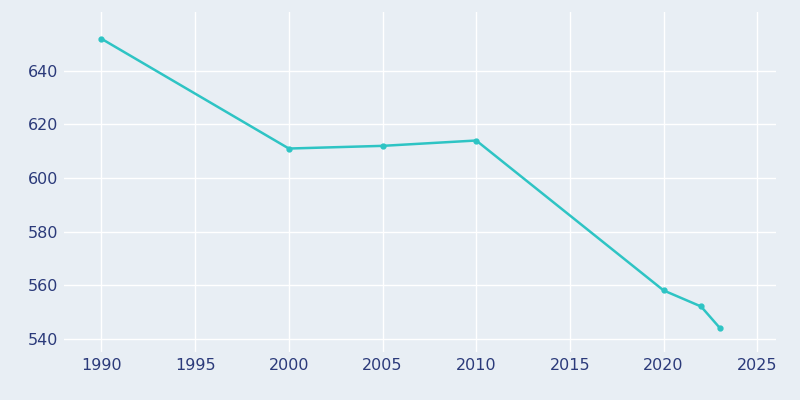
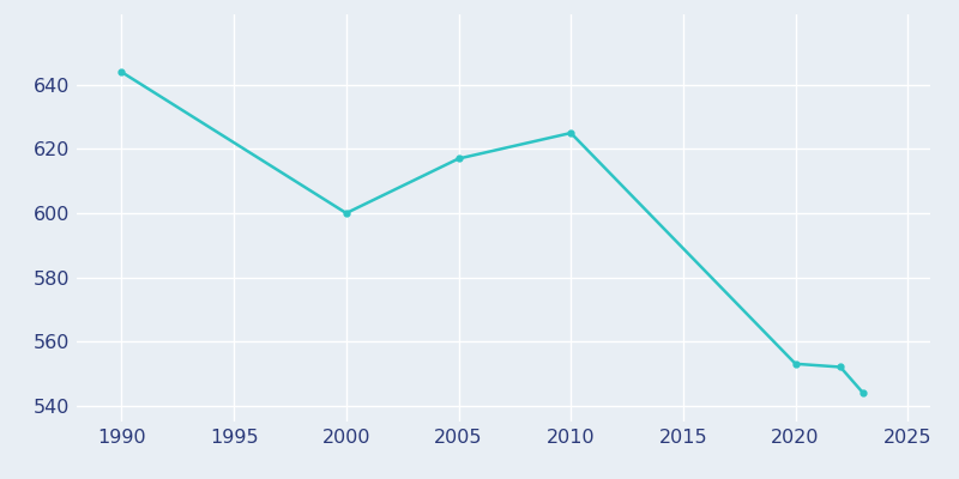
1990: 652 -> 644
2000: 611 -> 600
2005: 612 -> 617
2010: 614 -> 625
2020: 558 -> 553
